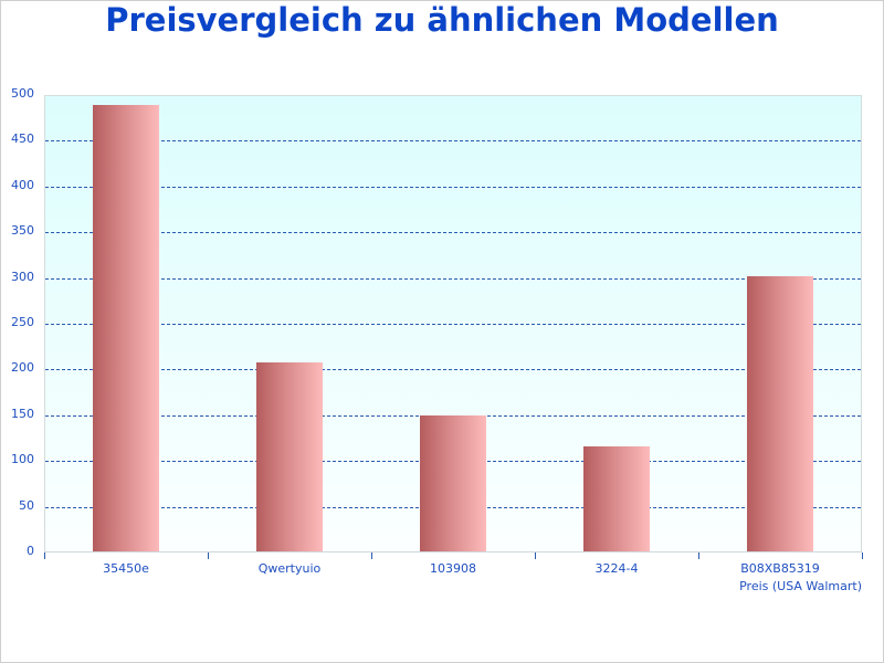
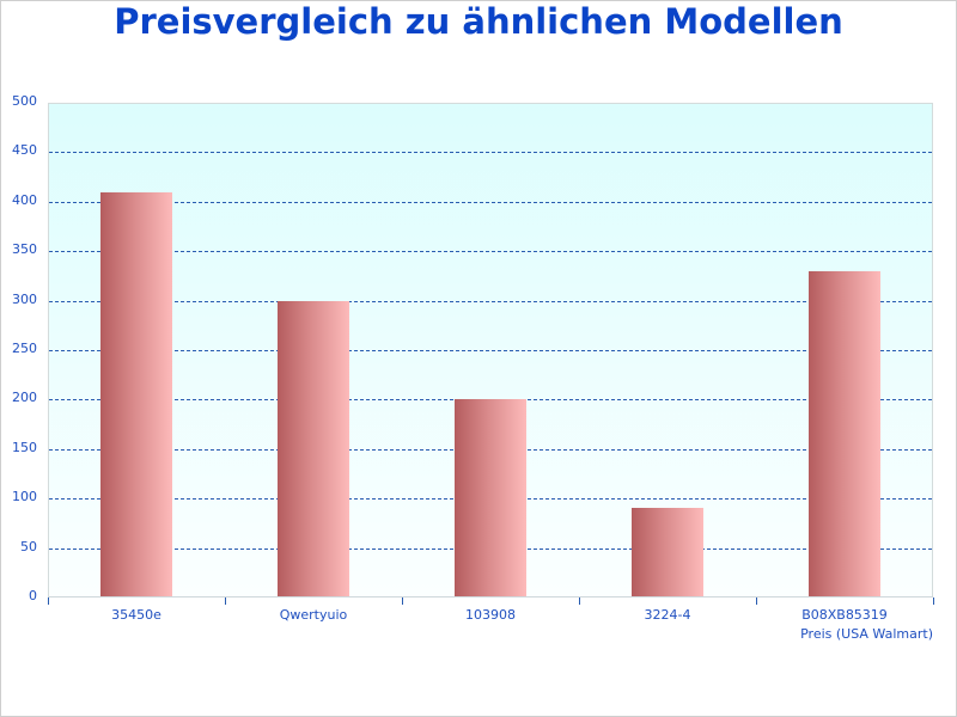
35450e: 490 -> 410
Qwertyuio: 210 -> 300
103908: 150 -> 200
3224-4: 120 -> 90
B08XB85319: 300 -> 330
